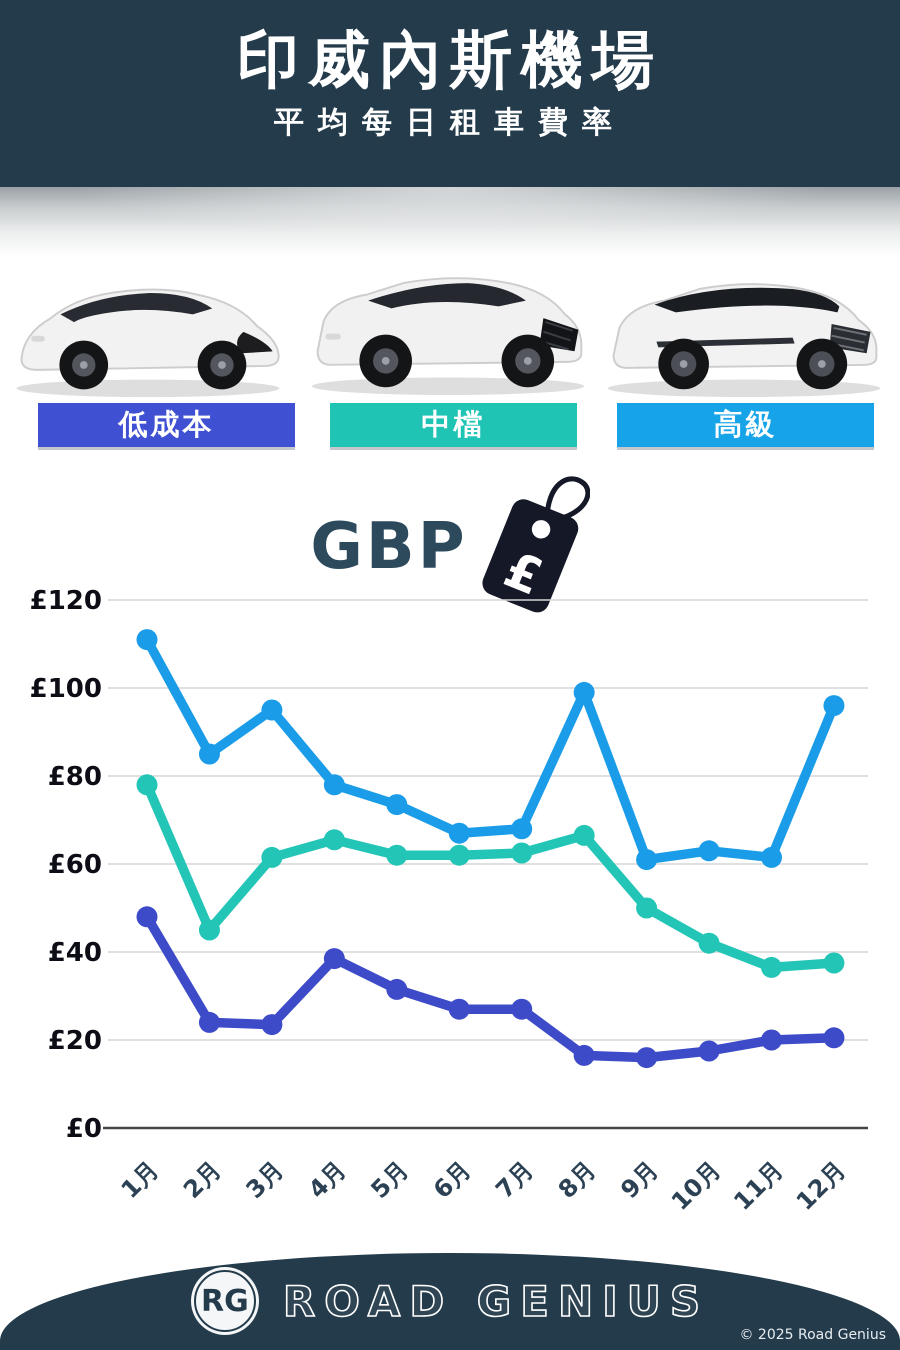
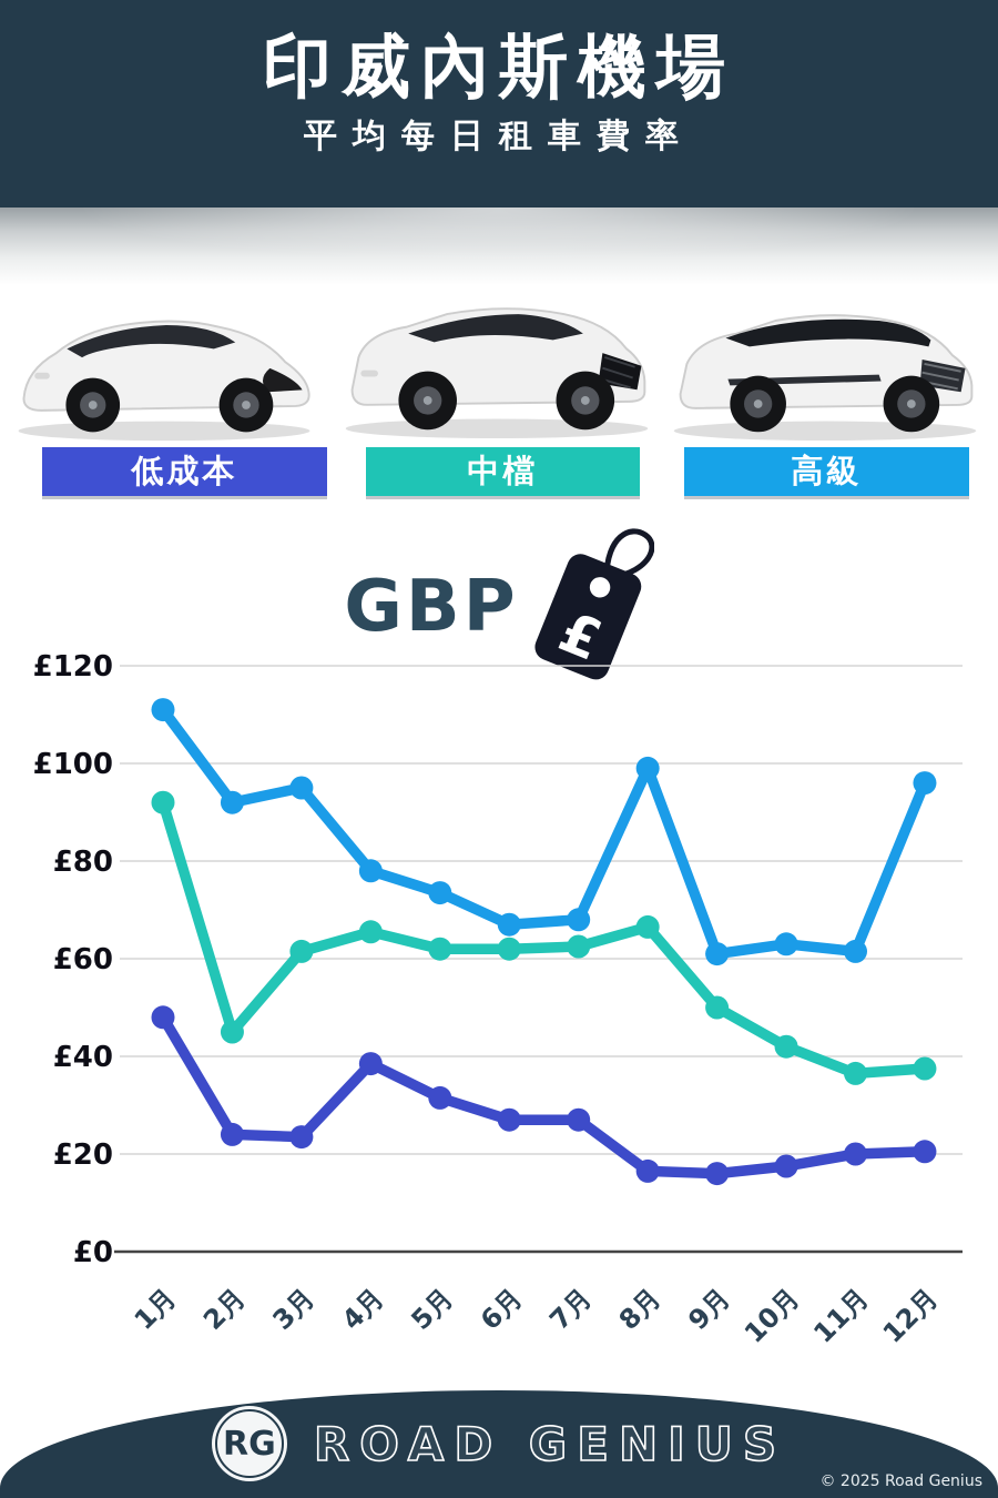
中檔/1月: £78 -> £92
高級/2月: £85 -> £92
